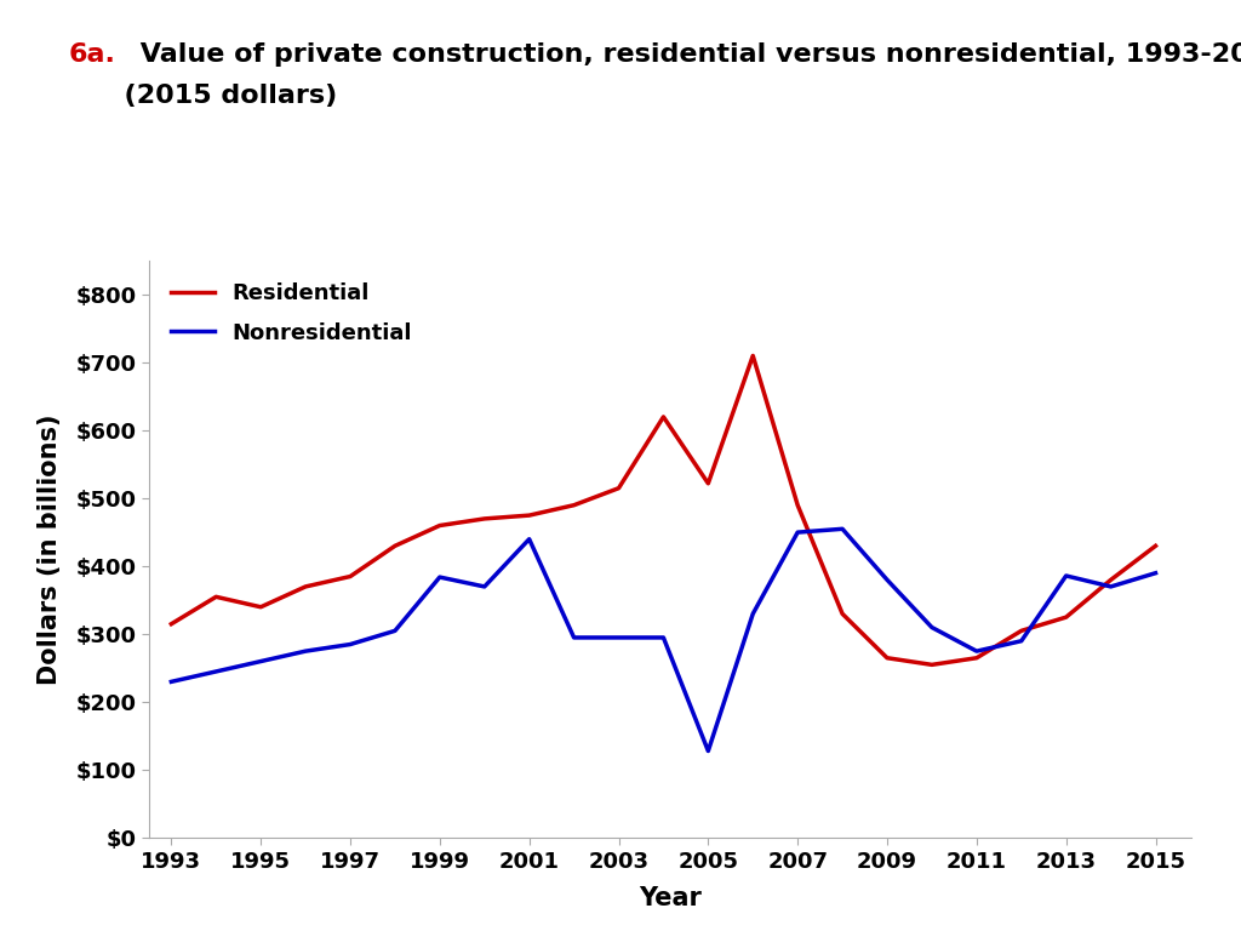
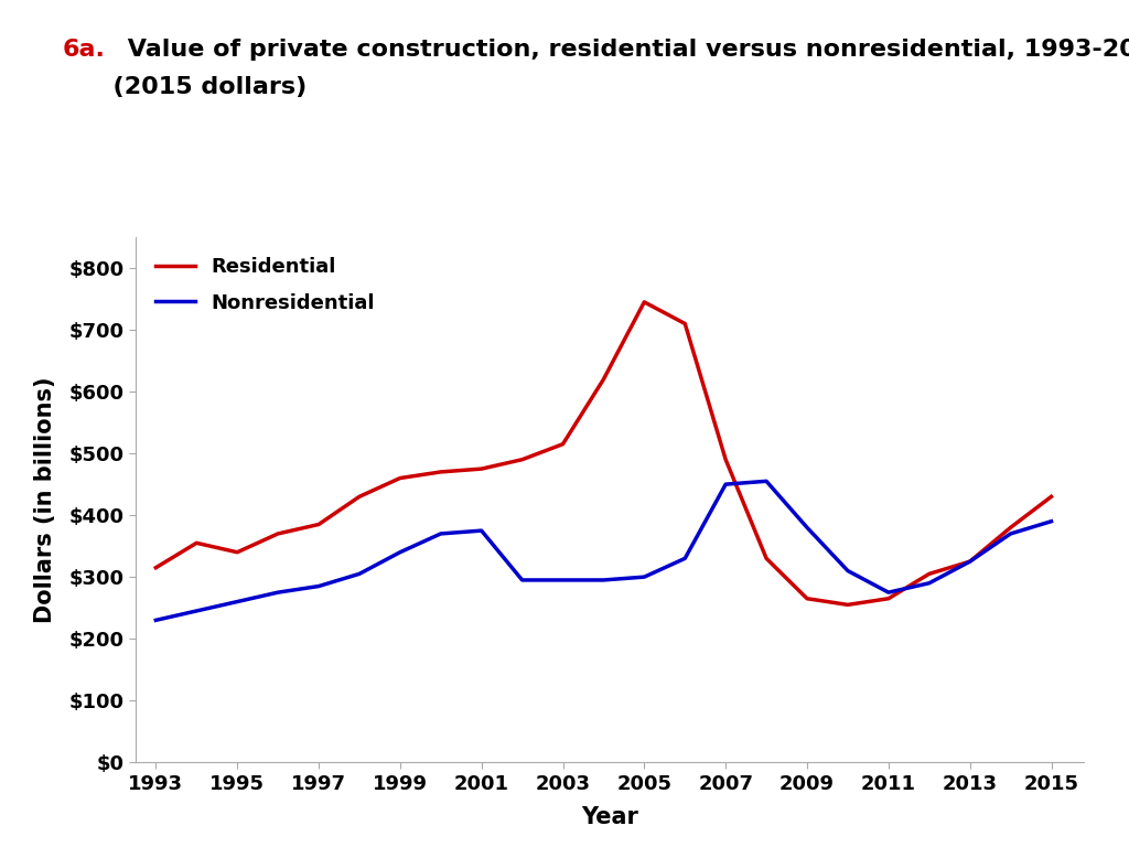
Nonresidential/1999: $384 -> $340
Nonresidential/2001: $440 -> $375
Residential/2005: $522 -> $745
Nonresidential/2005: $128 -> $300
Nonresidential/2013: $386 -> $325
